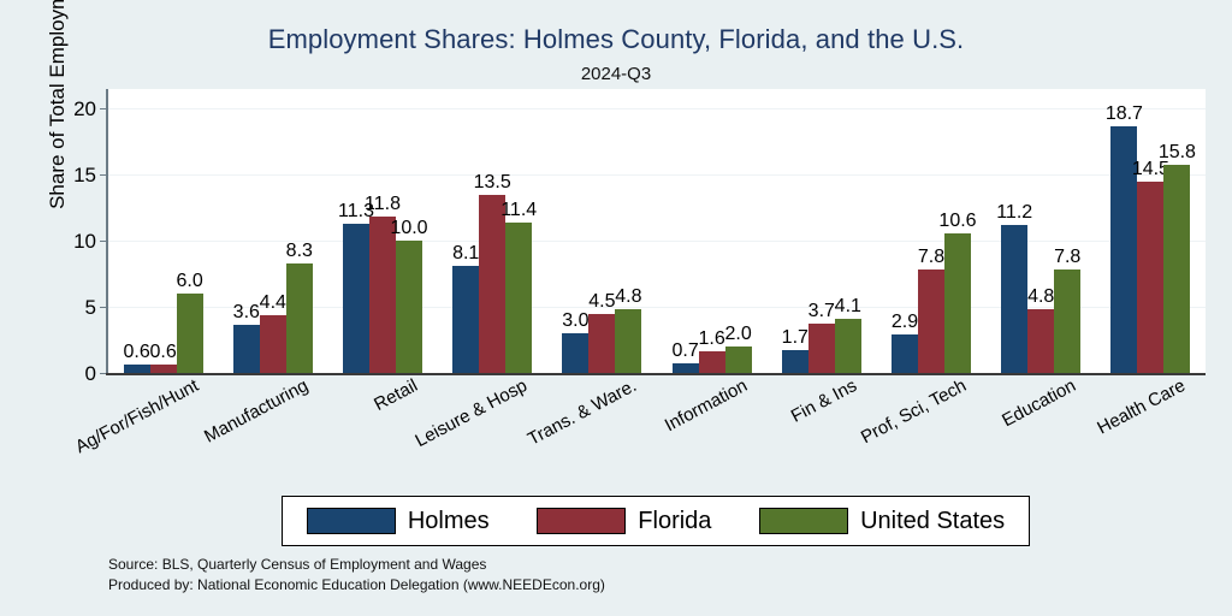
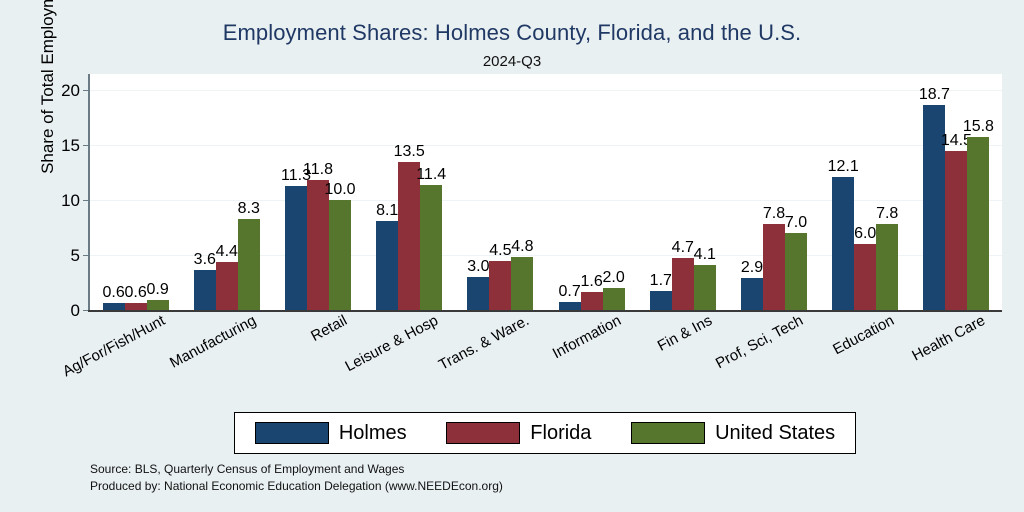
United States/Ag/For/Fish/Hunt: 6.0 -> 0.9
Florida/Fin & Ins: 3.7 -> 4.7
United States/Prof, Sci, Tech: 10.6 -> 7.0
Holmes/Education: 11.2 -> 12.1
Florida/Education: 4.8 -> 6.0
